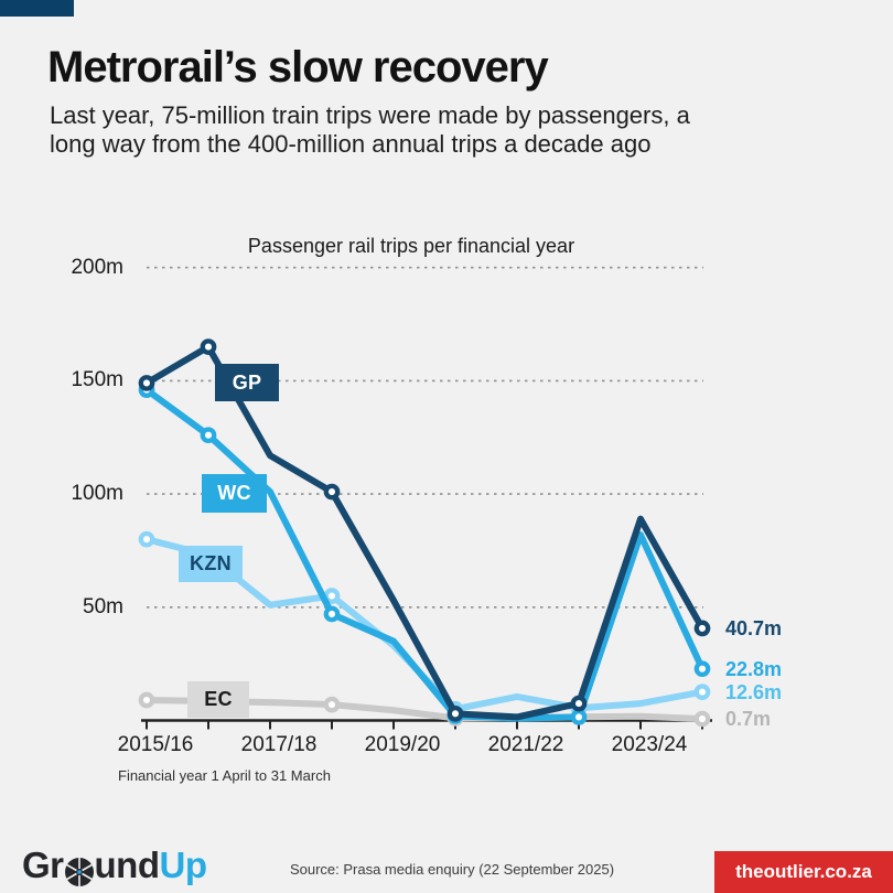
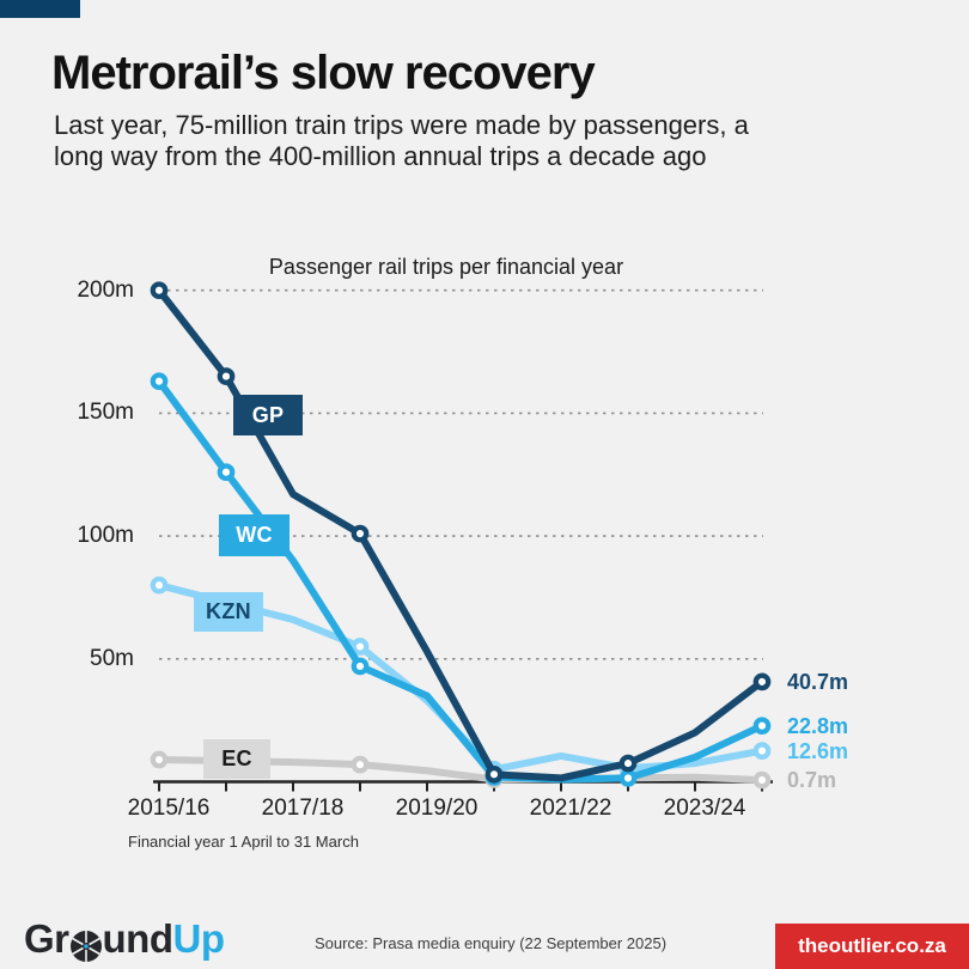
WC/2015/16: 146m -> 163m
GP/2015/16: 149m -> 200m
KZN/2017/18: 51m -> 66m
WC/2017/18: 101m -> 90m
WC/2023/24: 82m -> 10m
GP/2023/24: 89m -> 20m
